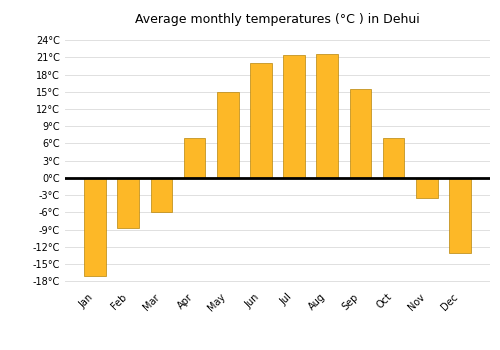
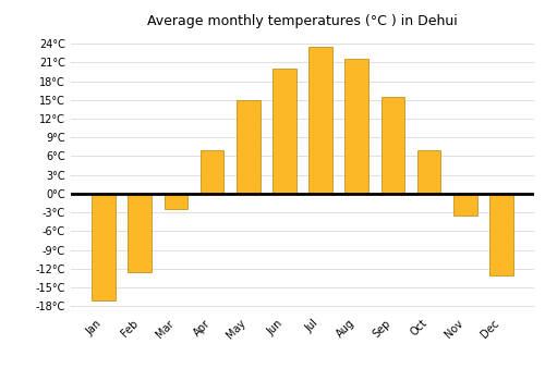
Feb: -8.8°C -> -12.5°C
Mar: -6.0°C -> -2.5°C
Jul: 21.4°C -> 23.5°C
